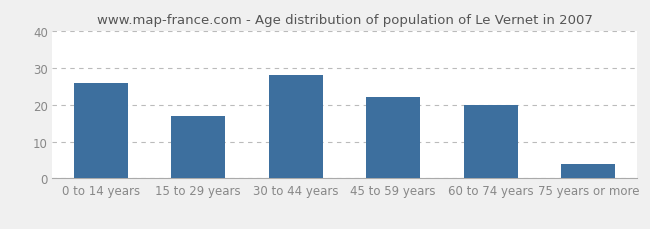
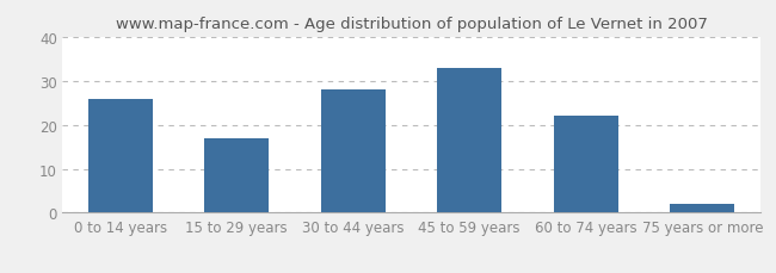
45 to 59 years: 22 -> 33
60 to 74 years: 20 -> 22
75 years or more: 4 -> 2
